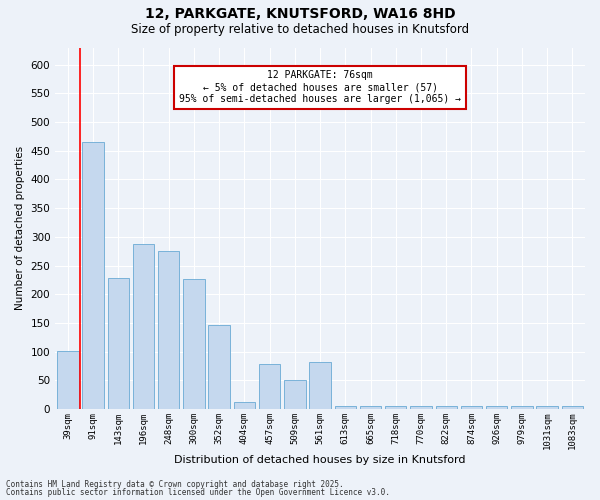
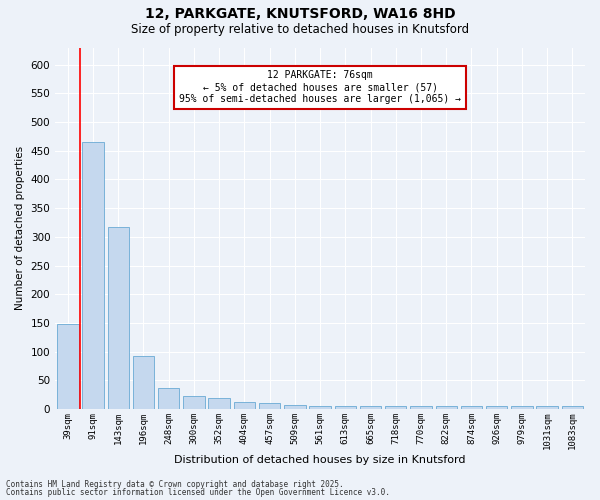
39sqm: 102 -> 148
143sqm: 228 -> 318
196sqm: 288 -> 93
248sqm: 276 -> 37
300sqm: 226 -> 22
352sqm: 146 -> 20
457sqm: 78 -> 10
509sqm: 50 -> 7
561sqm: 82 -> 6
